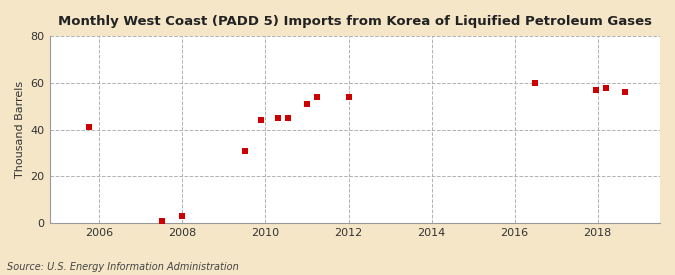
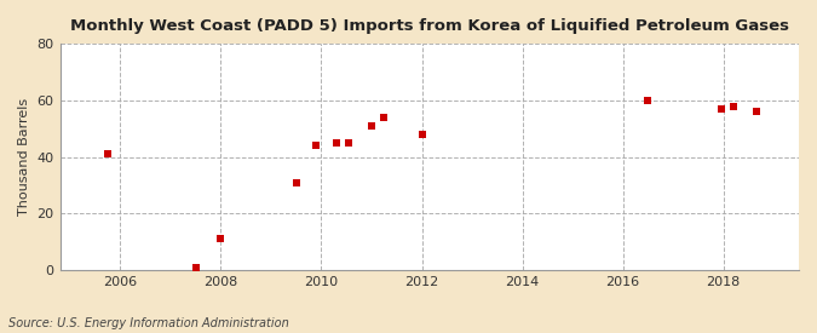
2008: 3 -> 11
2012: 54 -> 48
